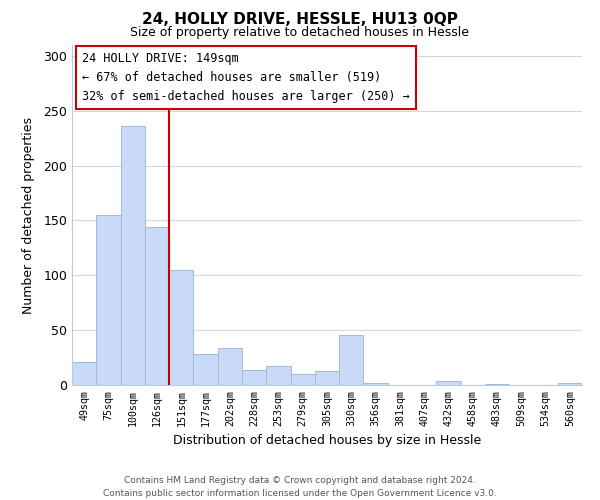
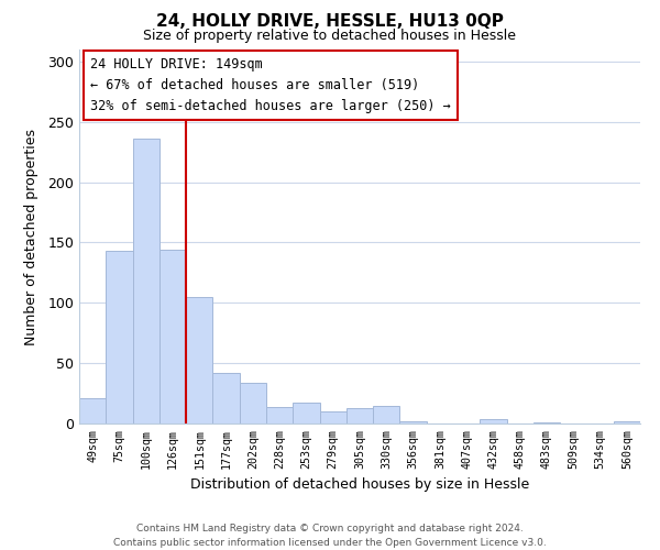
75sqm: 155 -> 143
177sqm: 28 -> 42
330sqm: 46 -> 15
